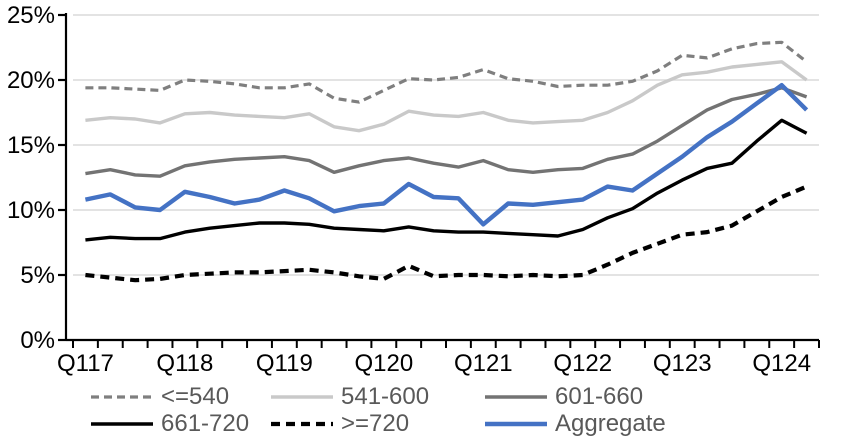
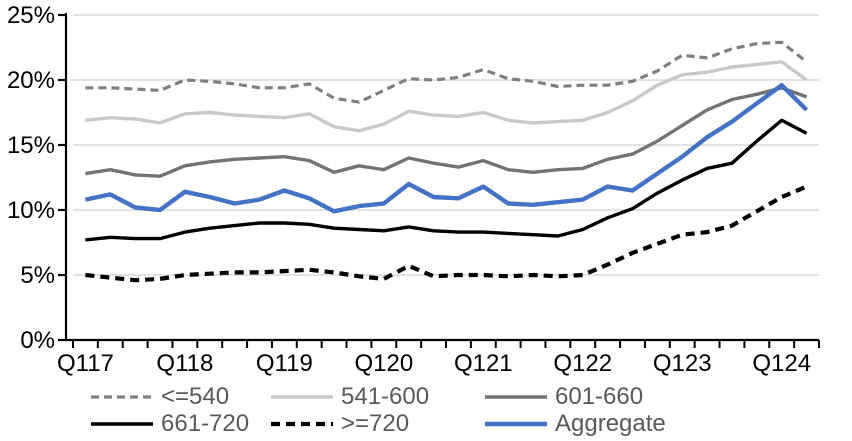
601-660/Q120: 13.8% -> 13.1%
Aggregate/Q121: 8.9% -> 11.8%
